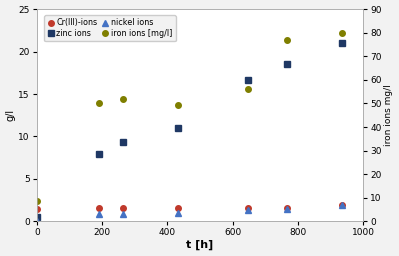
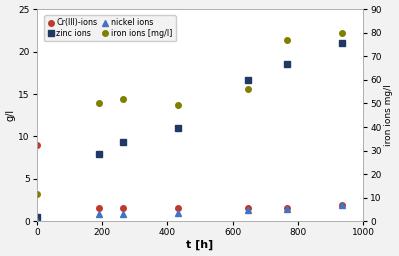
Cr(III)-ions/0: 1.5 -> 9.0
iron ions [mg/l]/0: 8.5 -> 11.5
